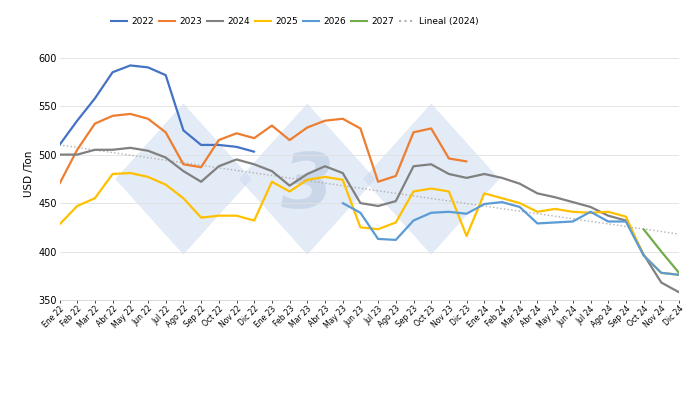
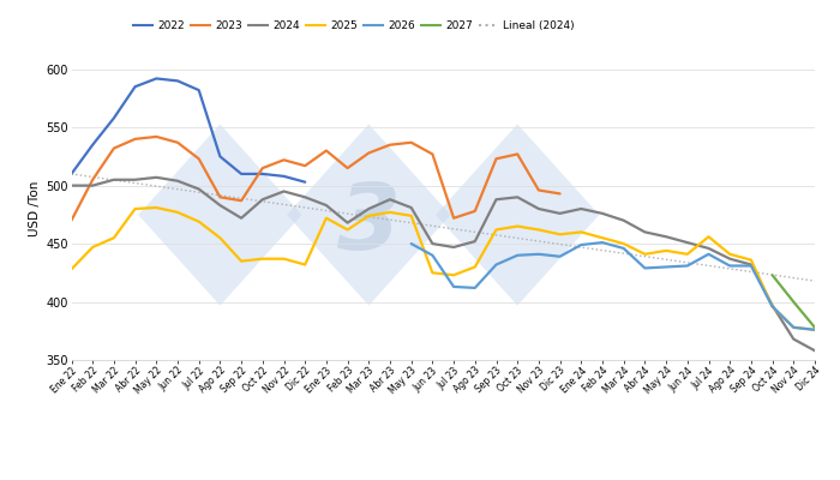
2025/Dic 23: 416 -> 458
2025/Jul 24: 440 -> 456
